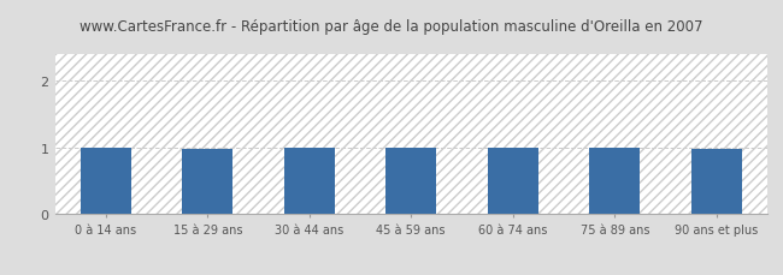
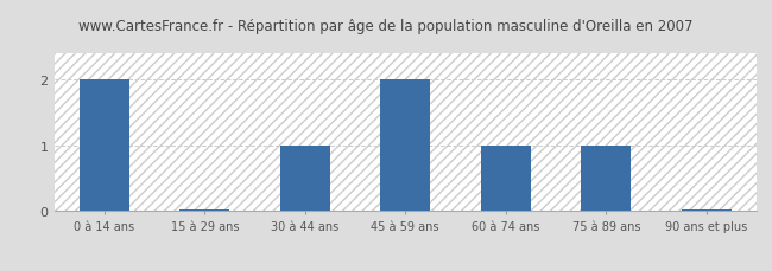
0 à 14 ans: 1.00 -> 2.00
15 à 29 ans: 0.98 -> 0.02
45 à 59 ans: 1.00 -> 2.00
90 ans et plus: 0.98 -> 0.02
